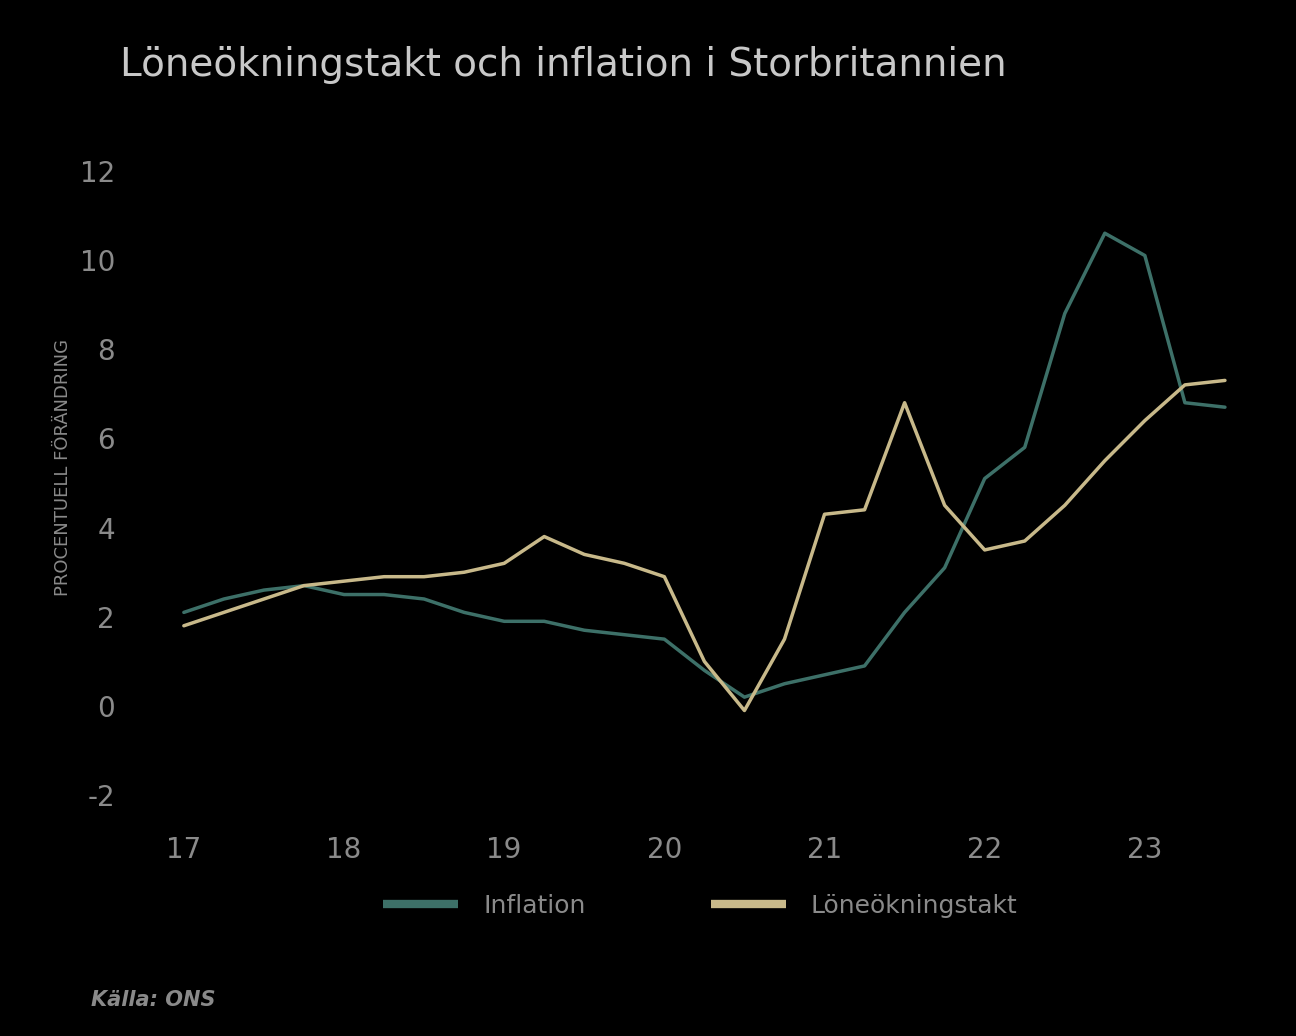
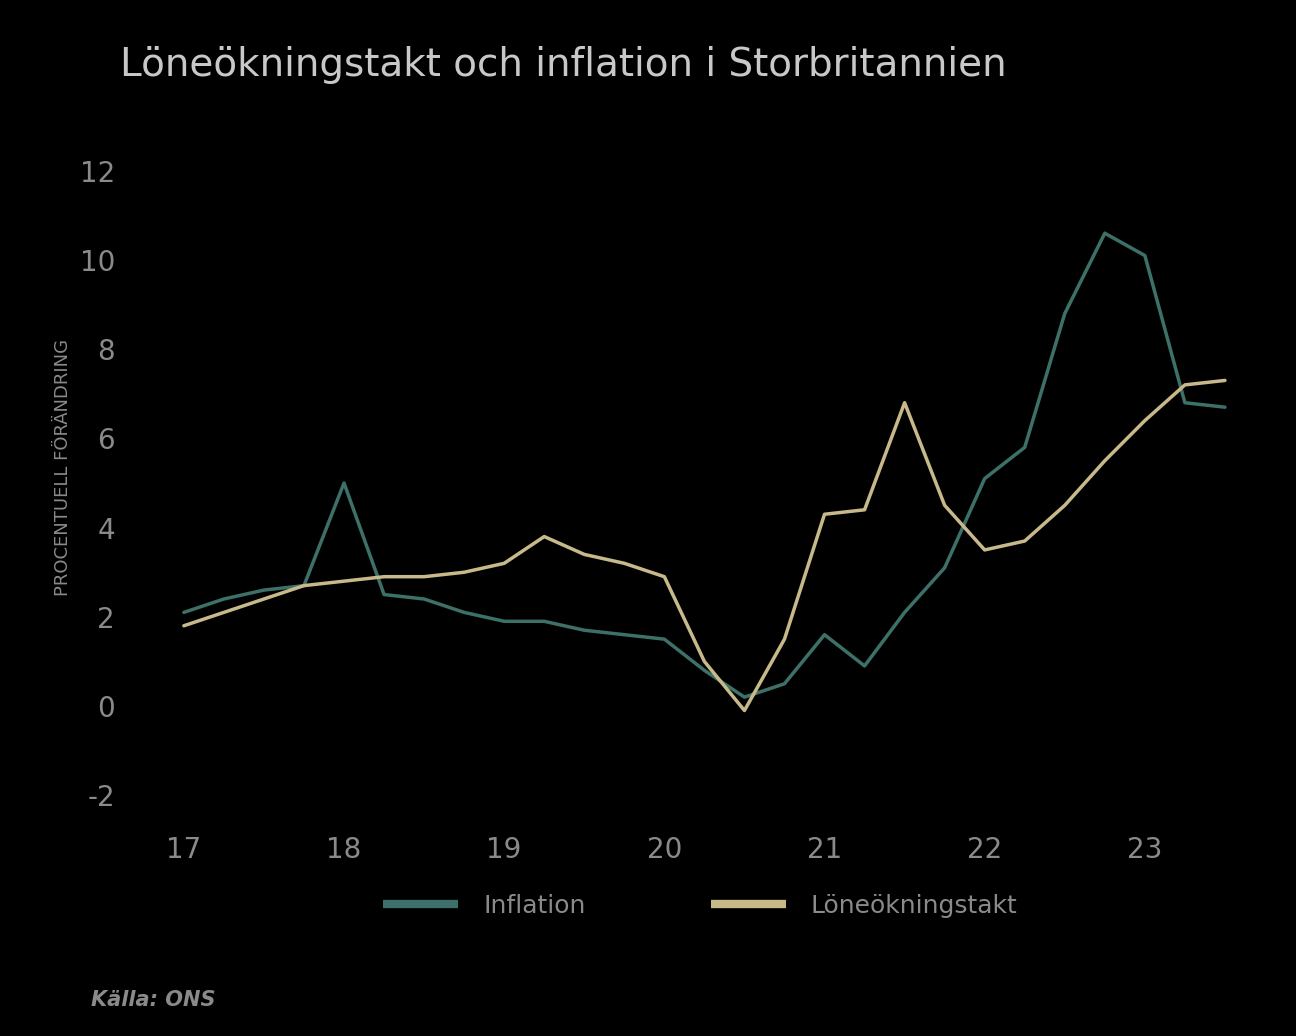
Inflation/18: 2.5 -> 5.0
Inflation/21: 0.7 -> 1.6
